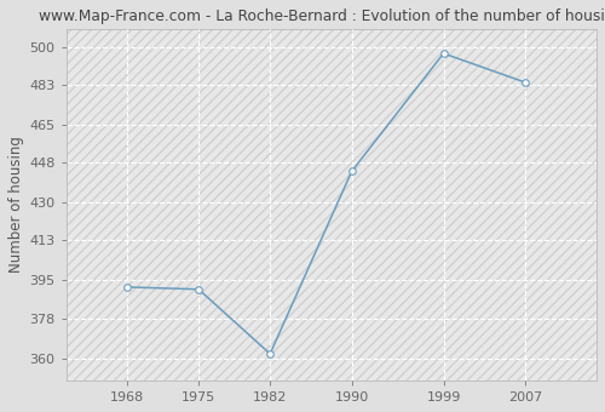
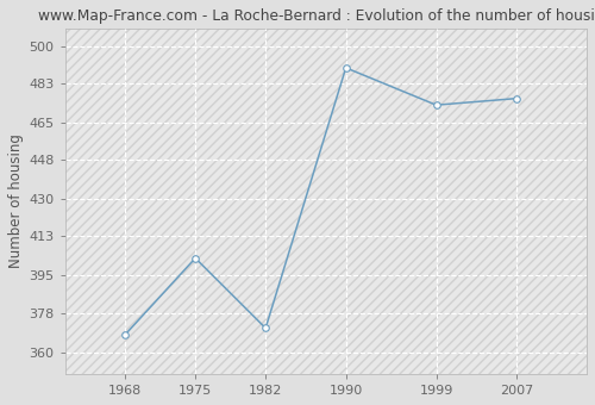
1968: 392 -> 368
1975: 391 -> 403
1982: 362 -> 371
1990: 444 -> 490
1999: 497 -> 473
2007: 484 -> 476
